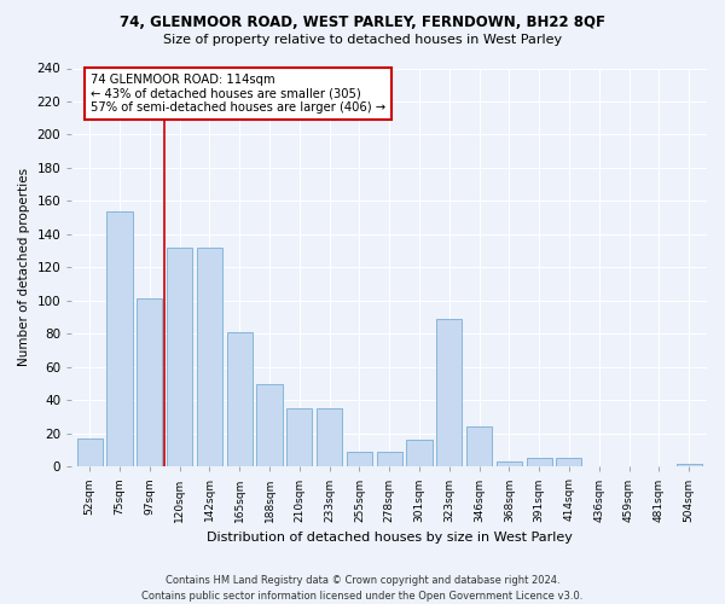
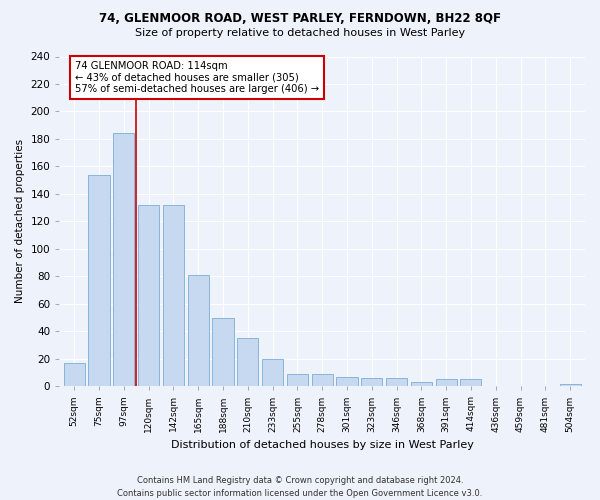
97sqm: 101 -> 184
233sqm: 35 -> 20
301sqm: 16 -> 7
323sqm: 89 -> 6
346sqm: 24 -> 6
